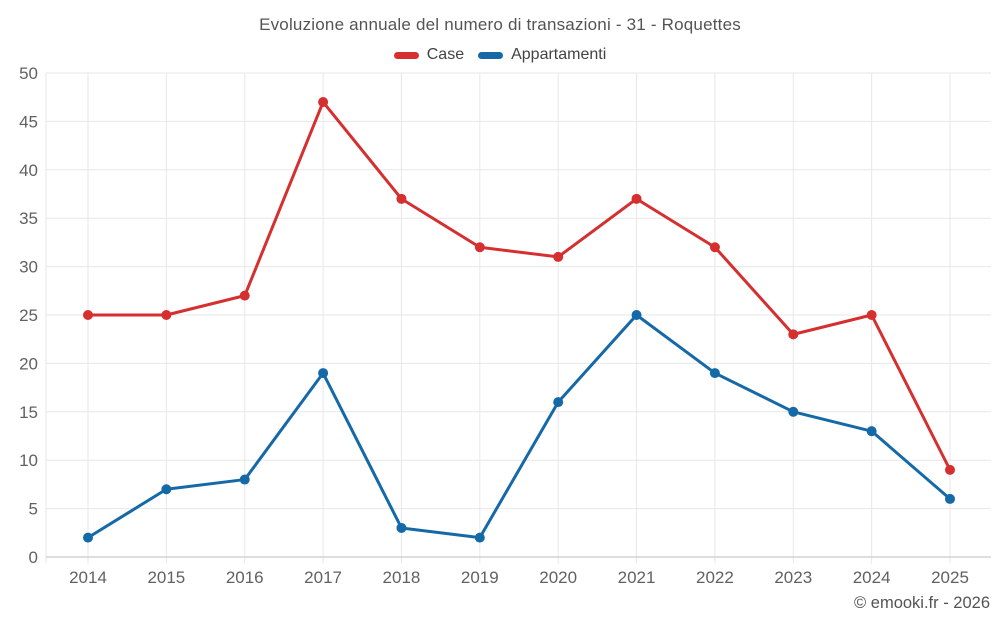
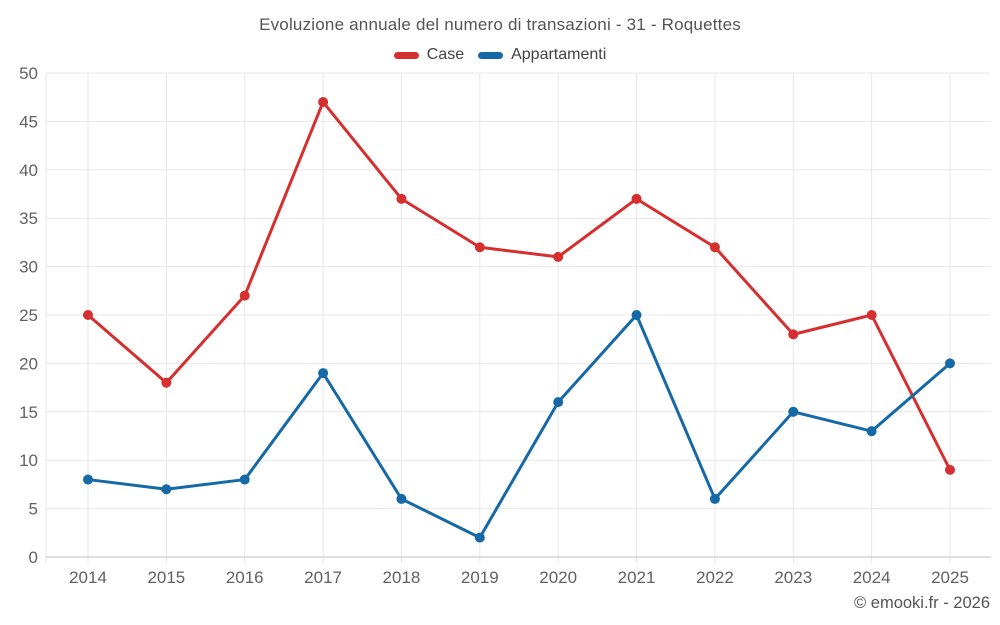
Appartamenti/2014: 2 -> 8
Case/2015: 25 -> 18
Appartamenti/2018: 3 -> 6
Appartamenti/2022: 19 -> 6
Appartamenti/2025: 6 -> 20
